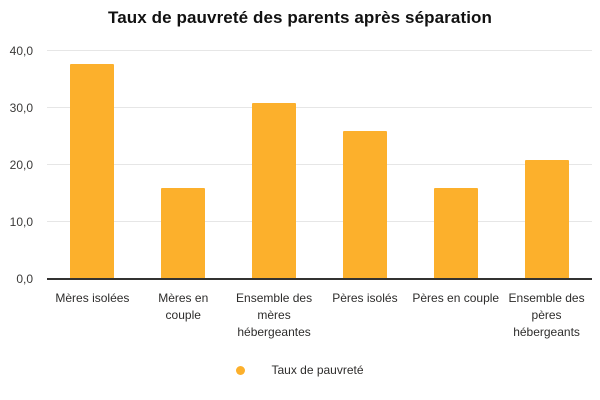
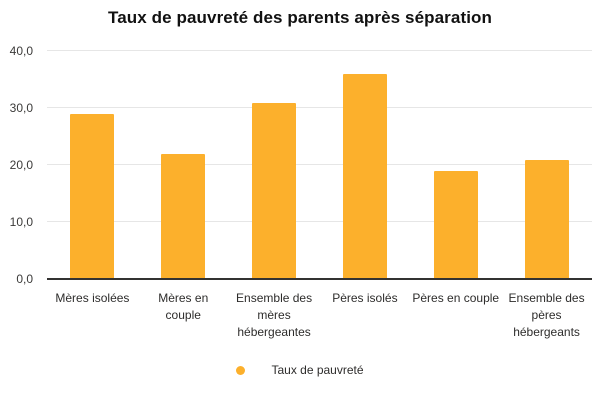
Mères isolées: 38 -> 29
Mères en couple: 16 -> 22
Pères isolés: 26 -> 36
Pères en couple: 16 -> 19
